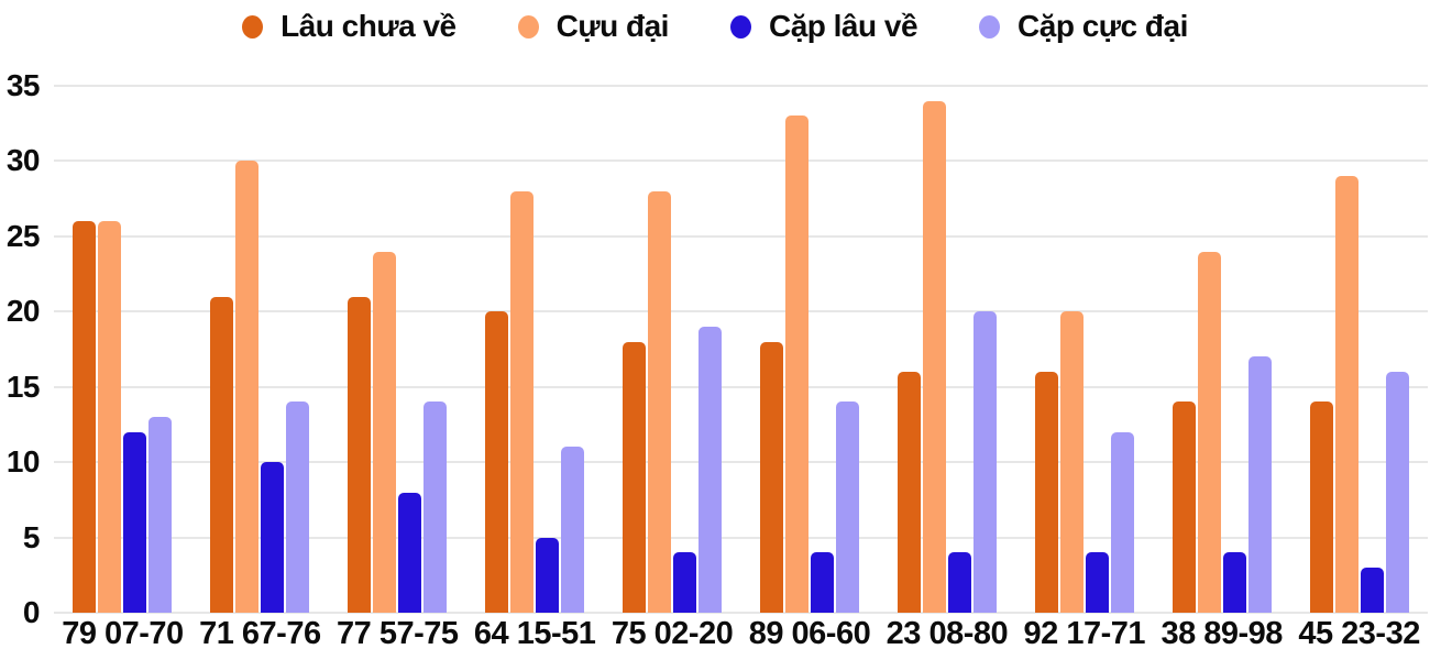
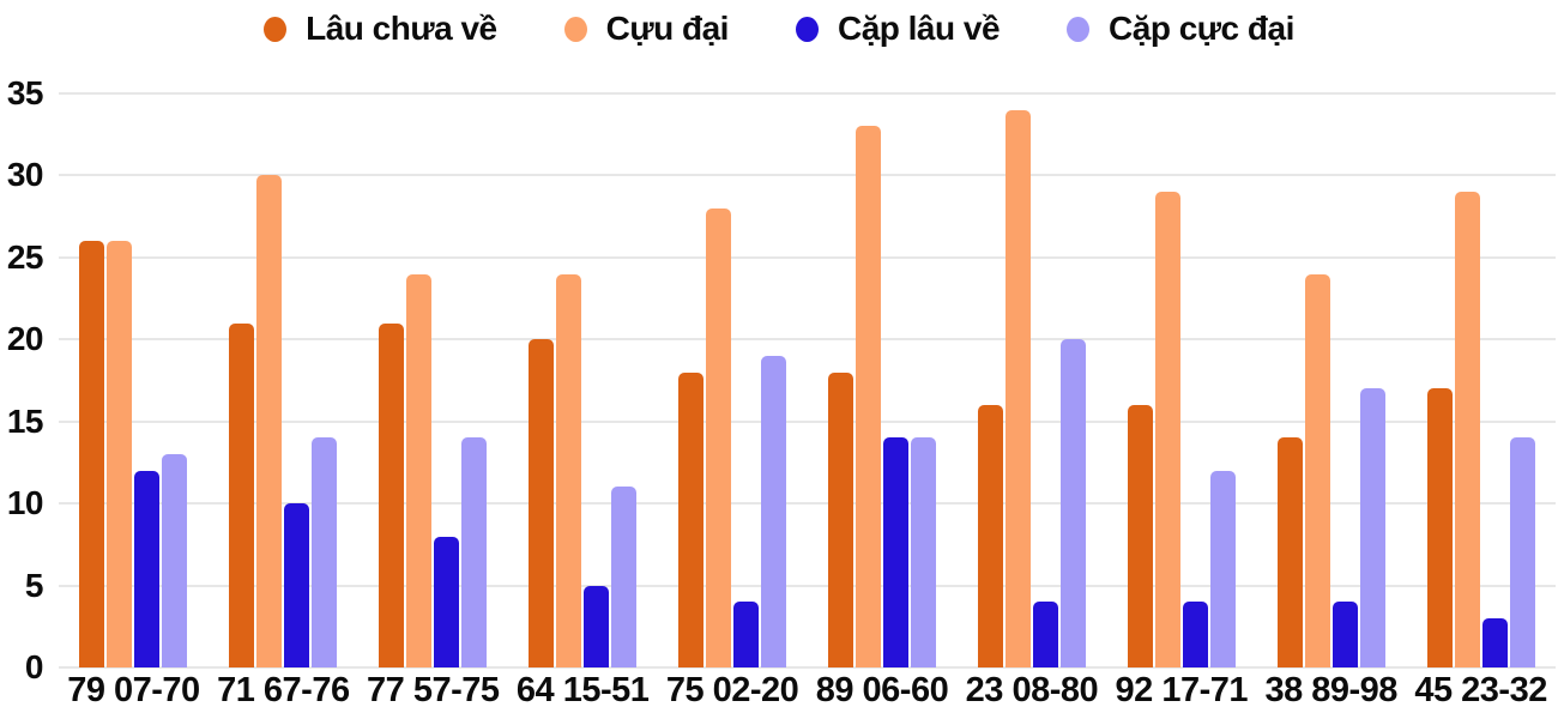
Cựu đại/64 15-51: 28 -> 24
Cặp lâu về/89 06-60: 4 -> 14
Cựu đại/92 17-71: 20 -> 29
Lâu chưa về/45 23-32: 14 -> 17
Cặp cực đại/45 23-32: 16 -> 14
